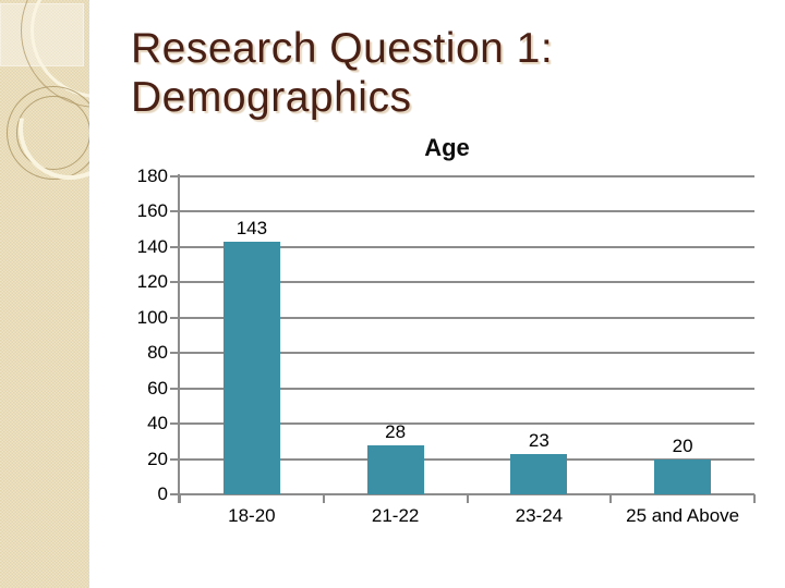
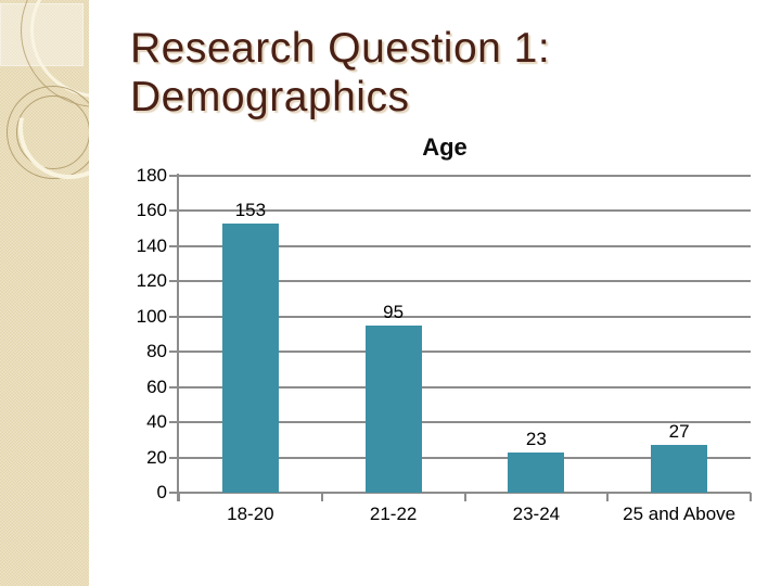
18-20: 143 -> 153
21-22: 28 -> 95
25 and Above: 20 -> 27
